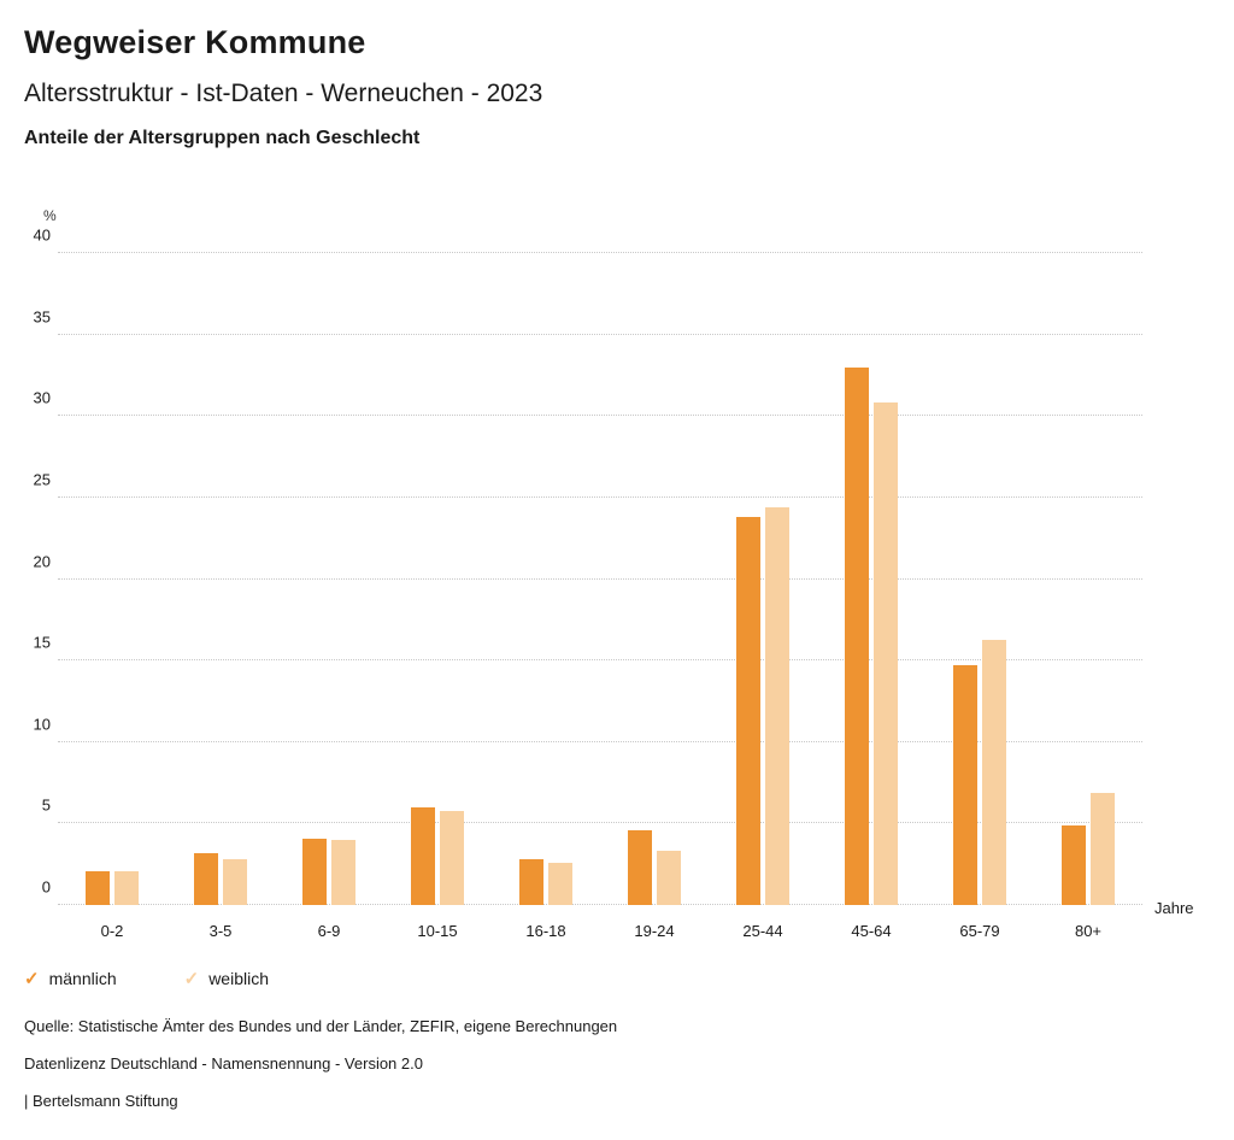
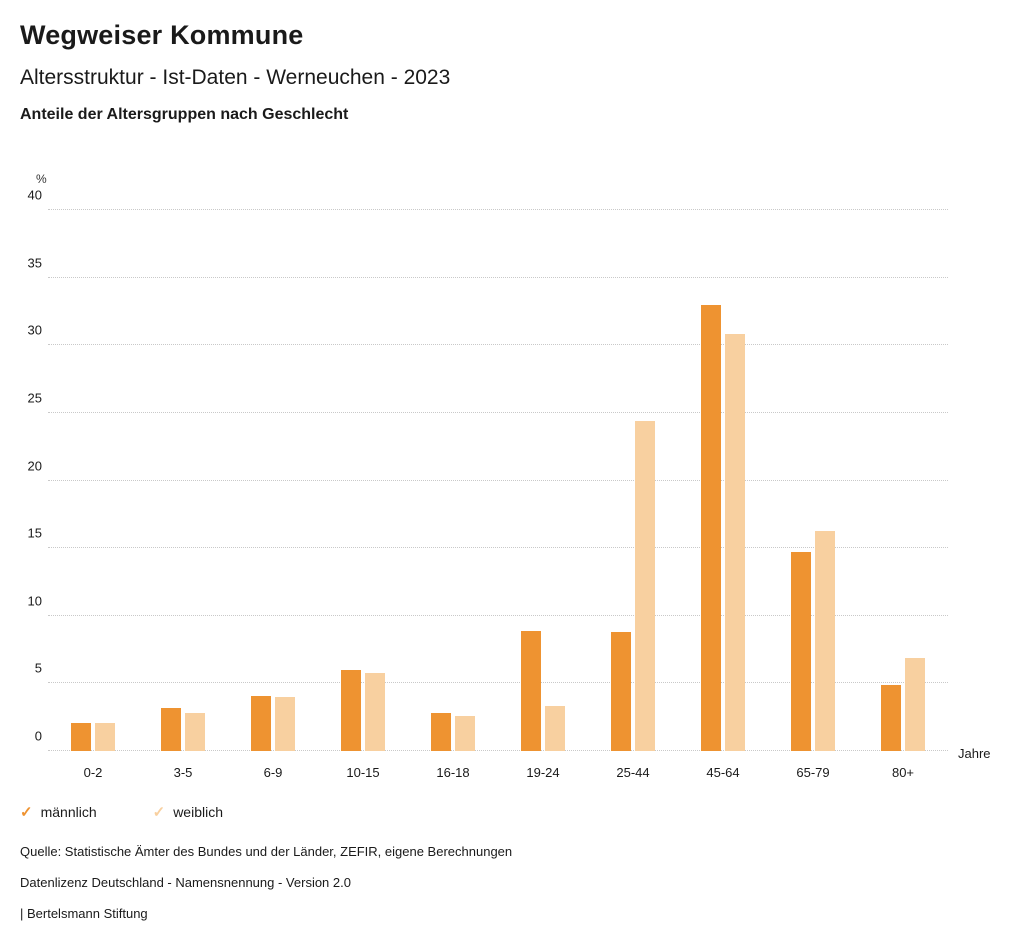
männlich/19-24: 4.6 -> 8.9
männlich/25-44: 23.8 -> 8.8
